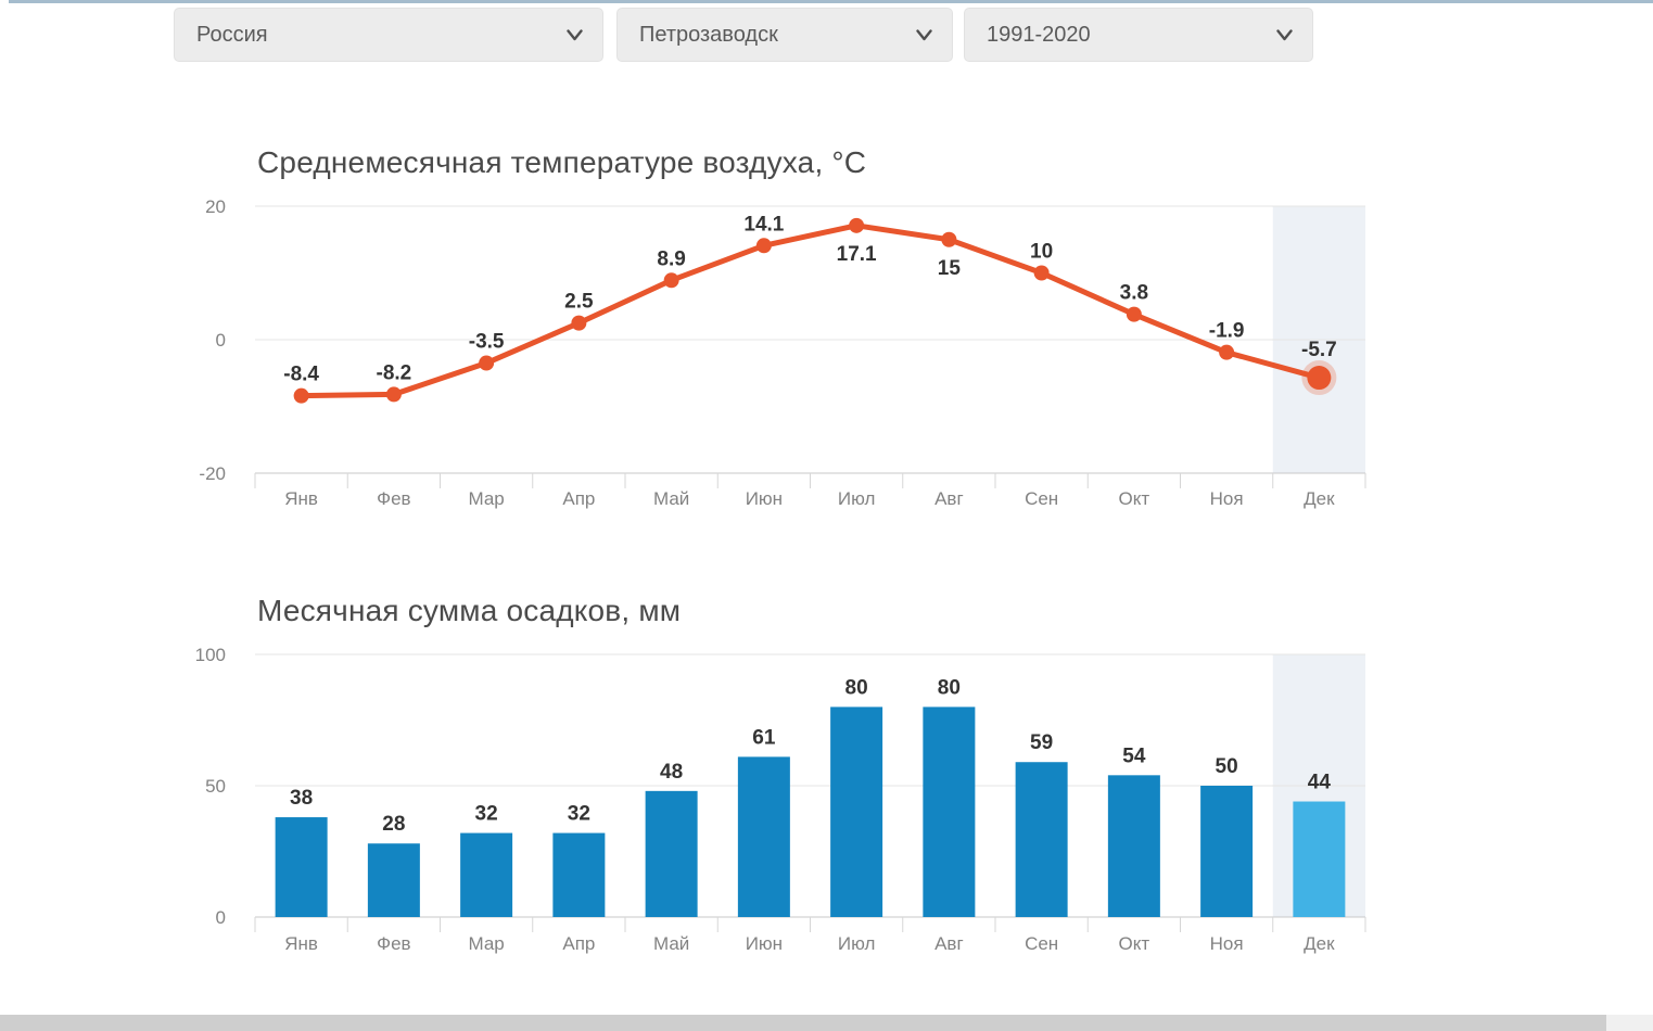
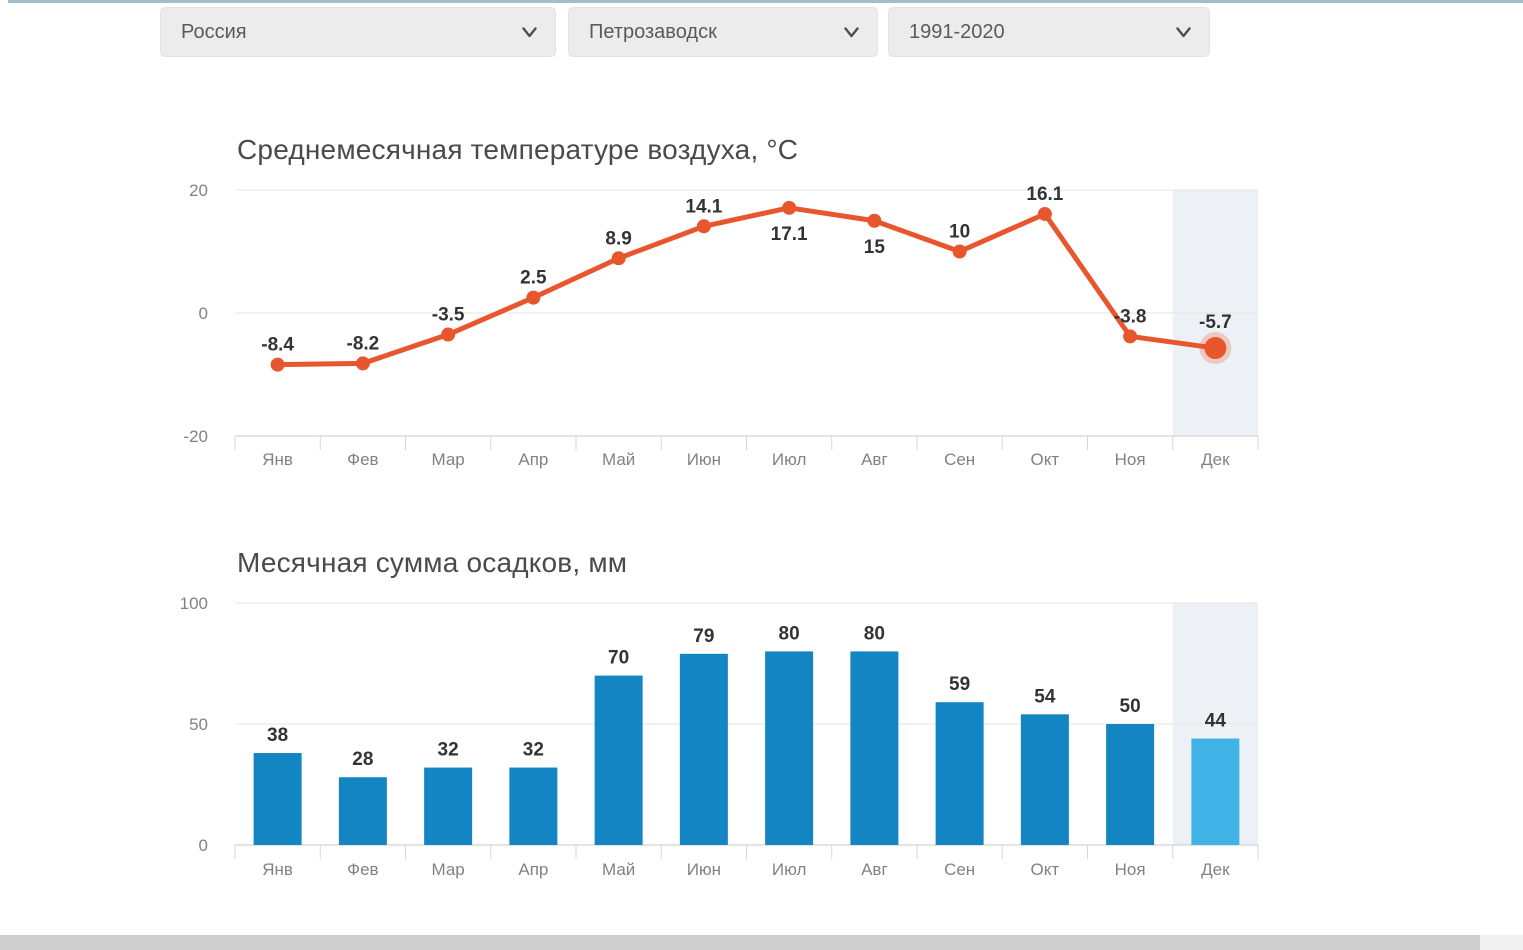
Среднемесячная температуре воздуха, °C/Окт: 3.8 -> 16.1
Среднемесячная температуре воздуха, °C/Ноя: -1.9 -> -3.8
Месячная сумма осадков, мм/Май: 48 -> 70
Месячная сумма осадков, мм/Июн: 61 -> 79
